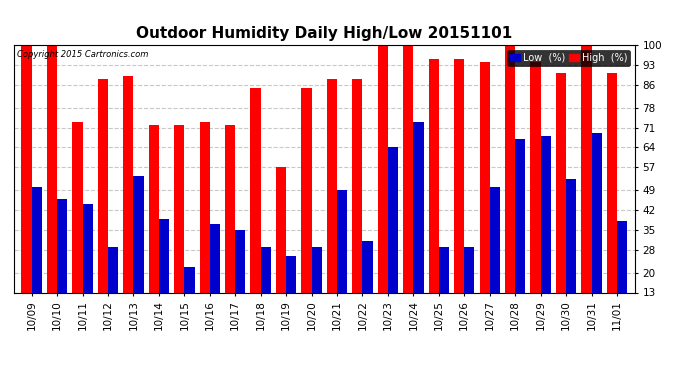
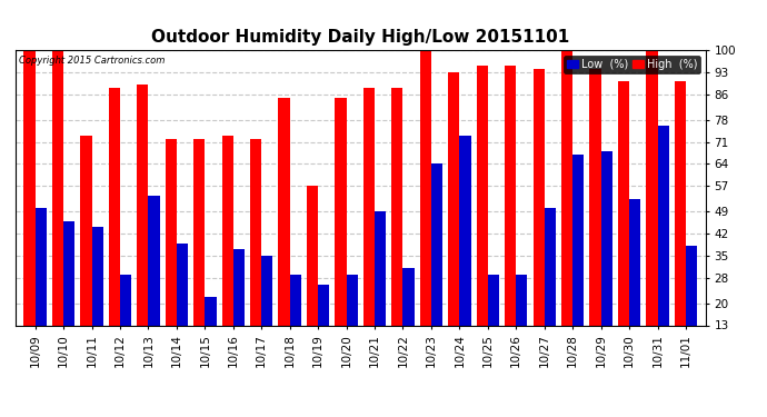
High (%)/10/24: 100 -> 93
Low (%)/10/31: 69 -> 76
